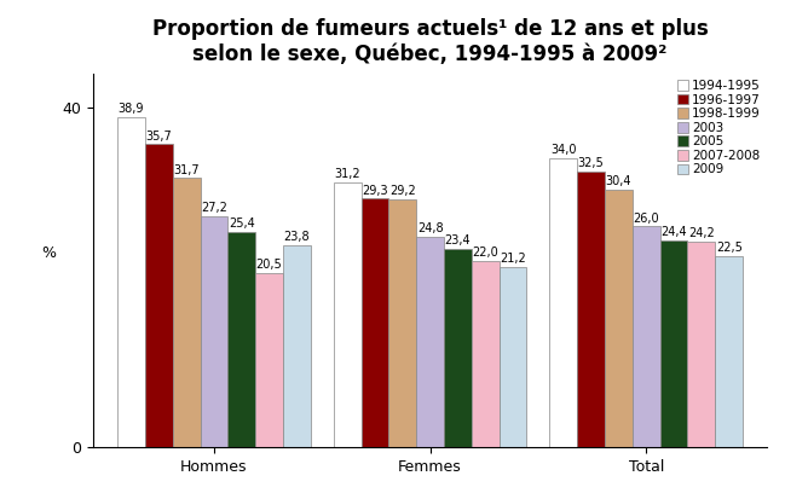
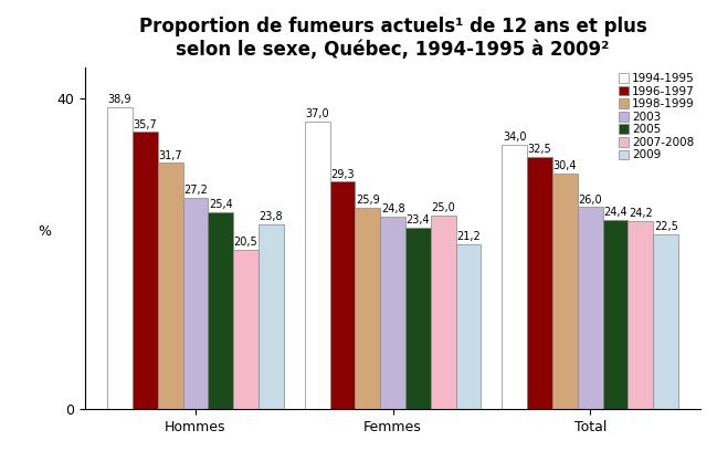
1994-1995/Femmes: 31,2 -> 37,0
1998-1999/Femmes: 29,2 -> 25,9
2007-2008/Femmes: 22,0 -> 25,0
